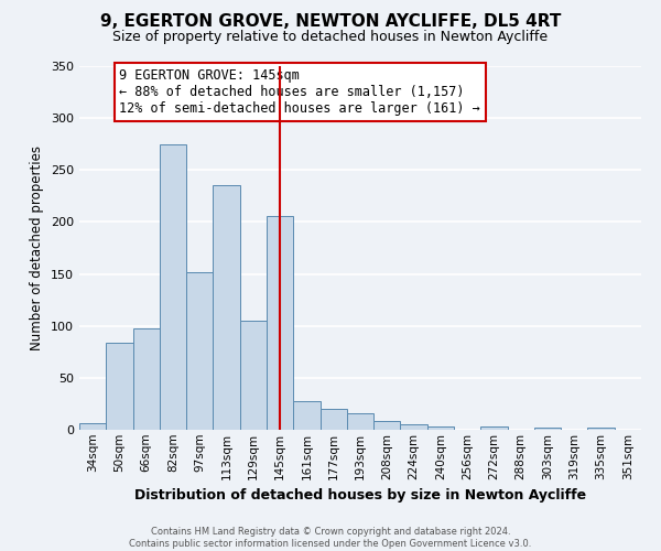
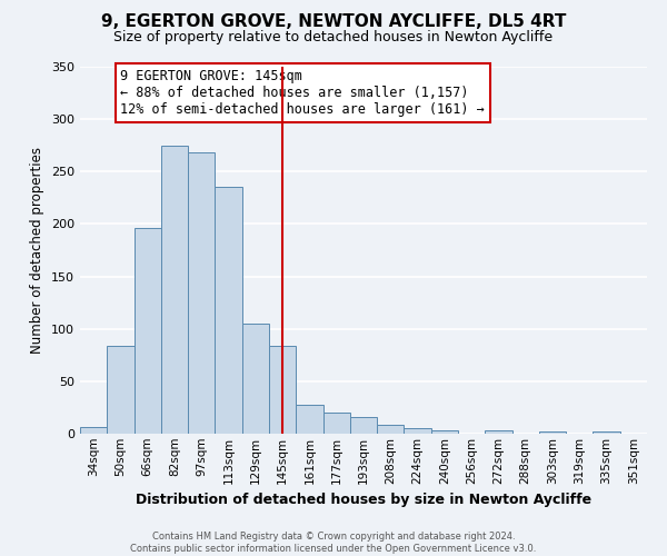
66sqm: 98 -> 196
97sqm: 152 -> 268
145sqm: 206 -> 84
